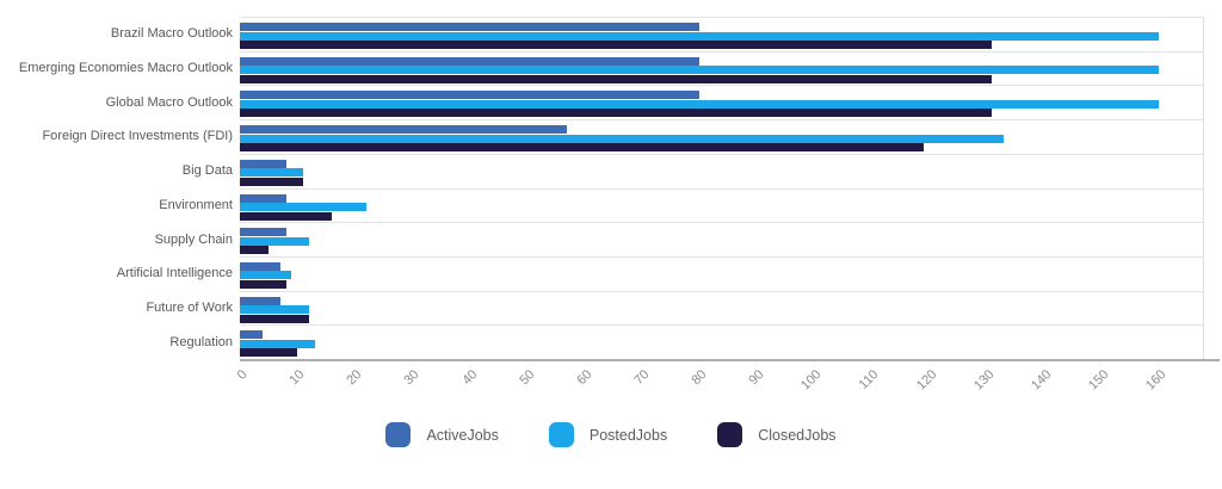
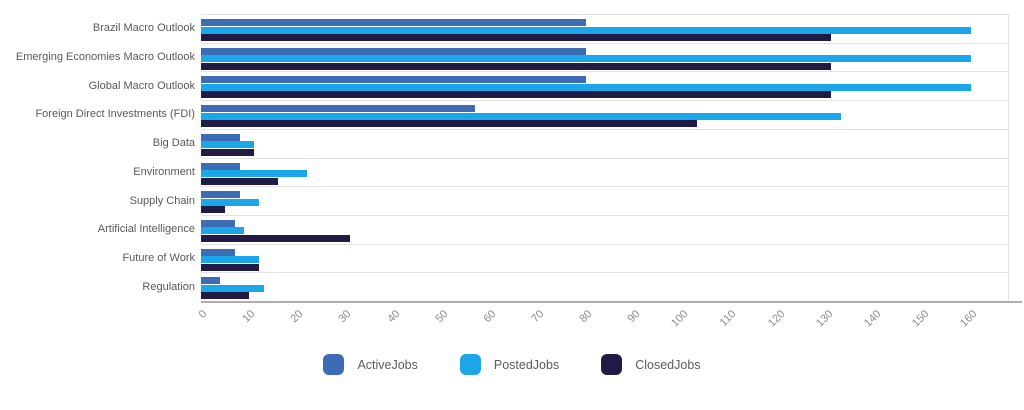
ClosedJobs/Foreign Direct Investments (FDI): 119 -> 103
ClosedJobs/Artificial Intelligence: 8 -> 31
